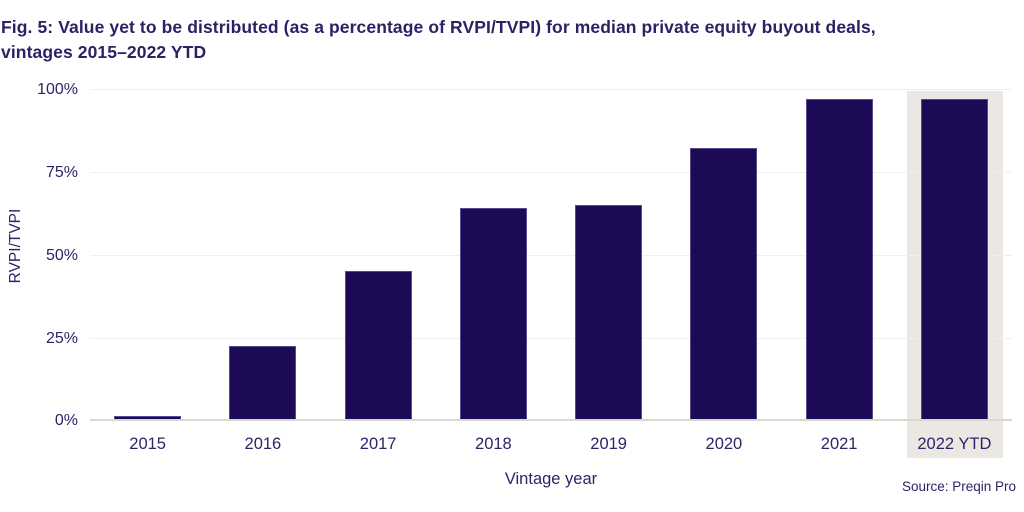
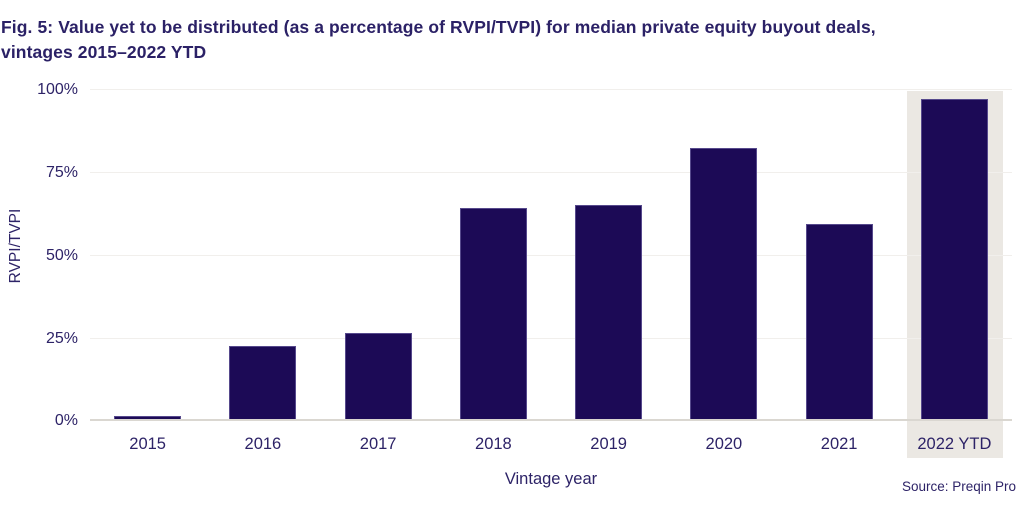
2017: 45% -> 26%
2021: 97% -> 59%
